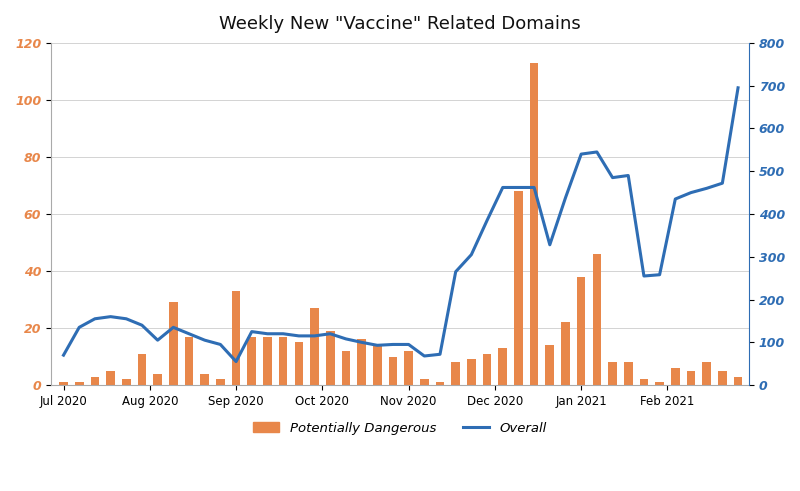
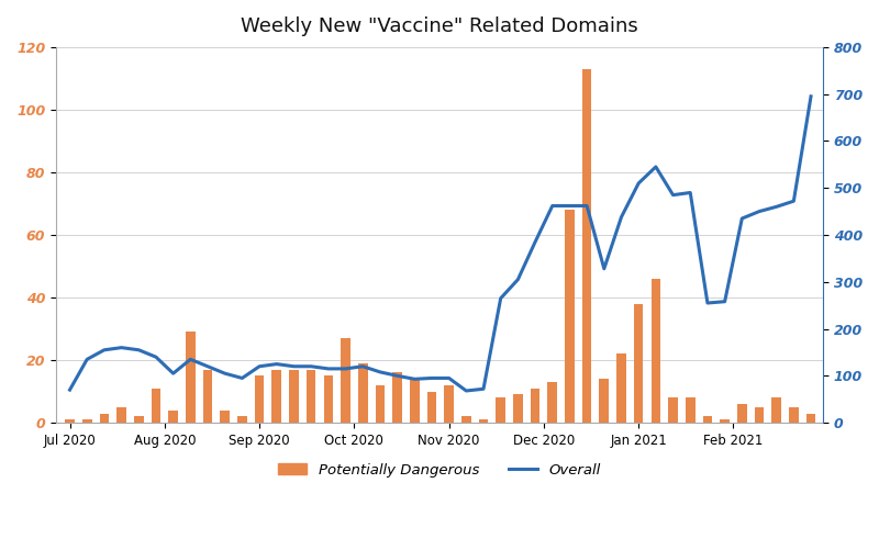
Potentially Dangerous/Sep 2020: 33 -> 15
Overall/Sep 2020: 55 -> 120
Overall/Jan 2021: 540 -> 510
